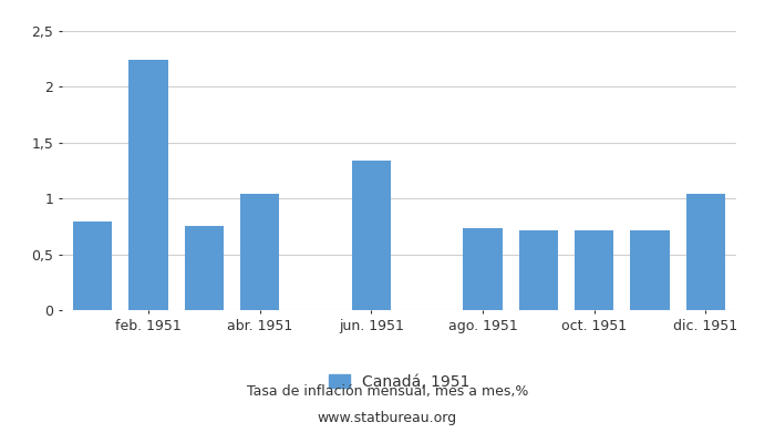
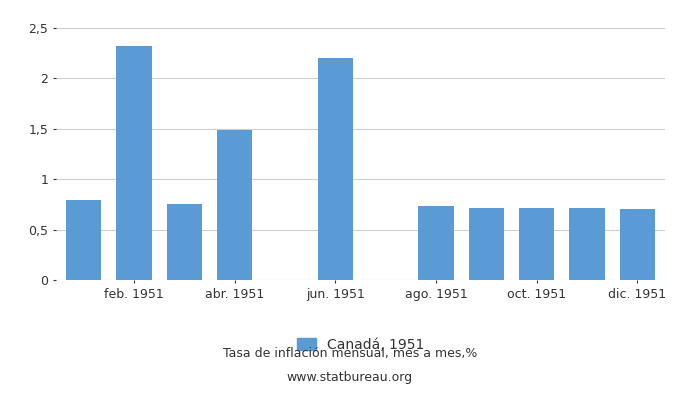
feb. 1951: 2,24 -> 2,32
abr. 1951: 1,04 -> 1,49
jun. 1951: 1,34 -> 2,20
dic. 1951: 1,04 -> 0,70
